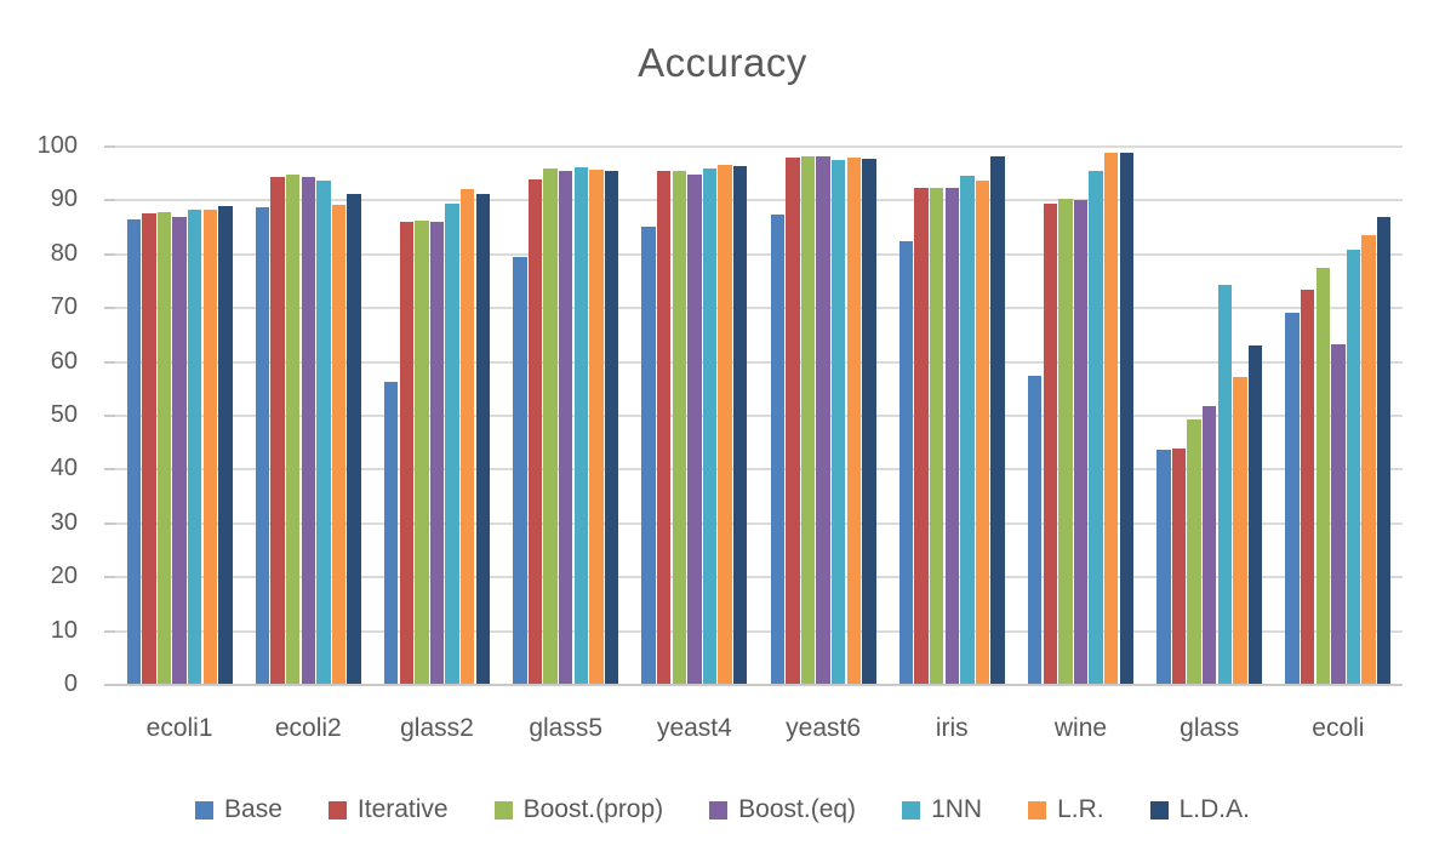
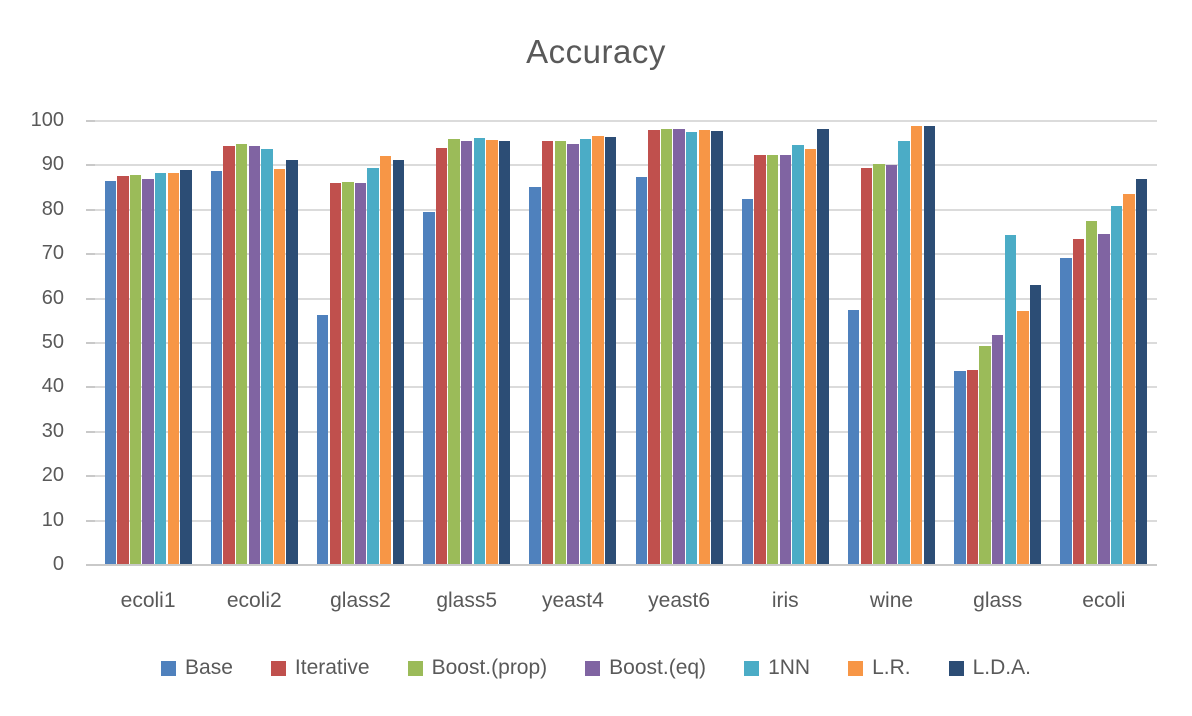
Boost.(eq)/ecoli: 63 -> 74
